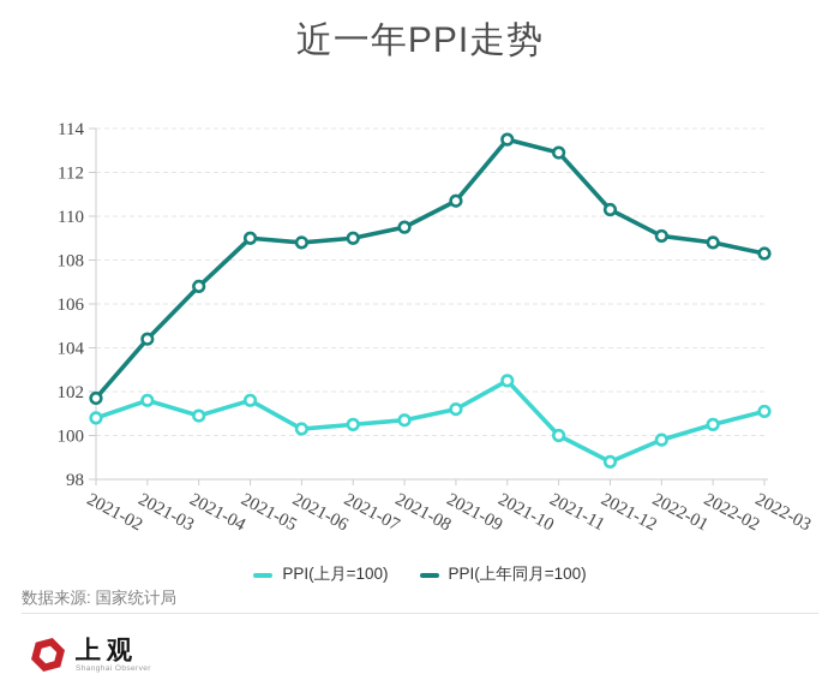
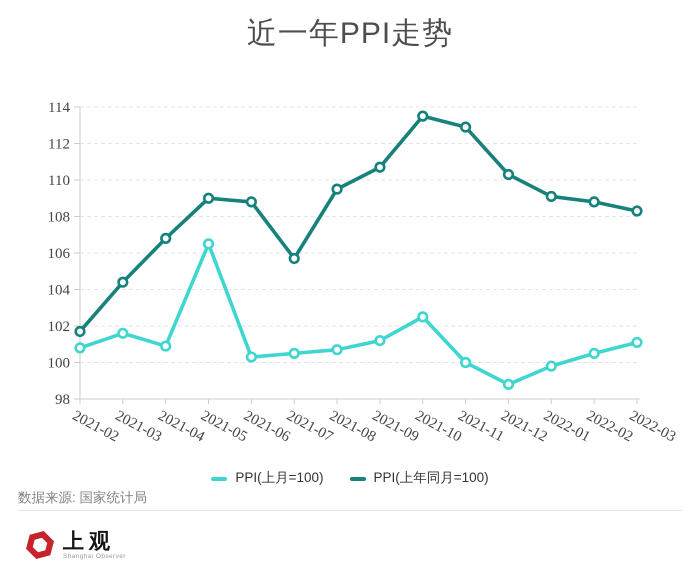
PPI(上月=100)/2021-05: 101.6 -> 106.5
PPI(上年同月=100)/2021-07: 109.0 -> 105.7
